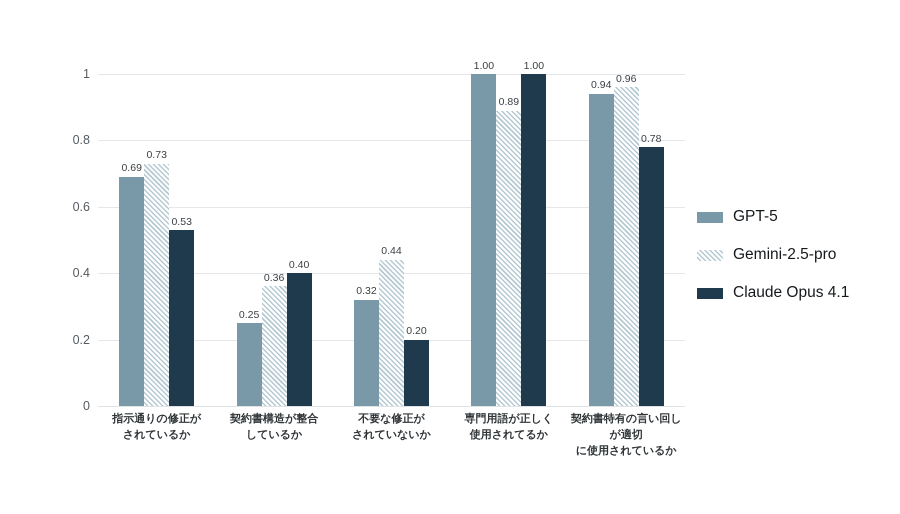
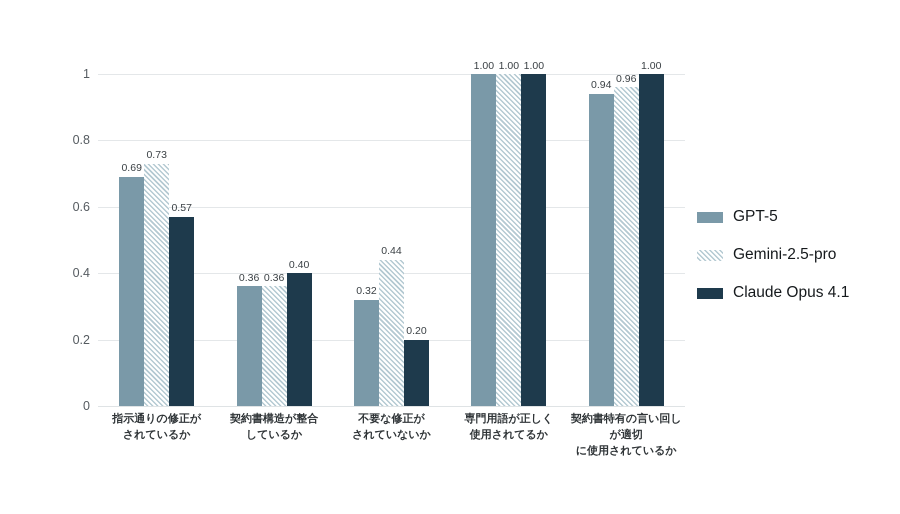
Claude Opus 4.1/指示通りの修正がされているか: 0.53 -> 0.57
GPT-5/契約書構造が整合しているか: 0.25 -> 0.36
Gemini-2.5-pro/専門用語が正しく使用されてるか: 0.89 -> 1.00
Claude Opus 4.1/契約書特有の言い回しが適切に使用されているか: 0.78 -> 1.00
